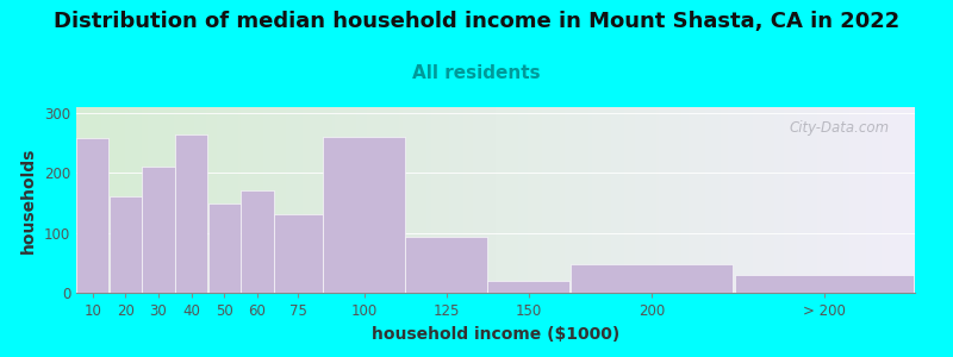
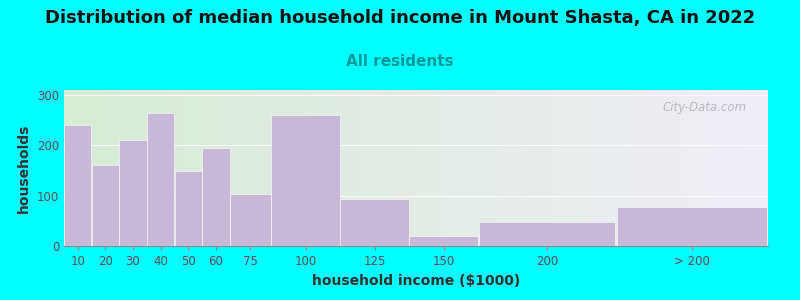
10: 258 -> 240
60: 170 -> 195
75: 132 -> 103
> 200: 30 -> 77
